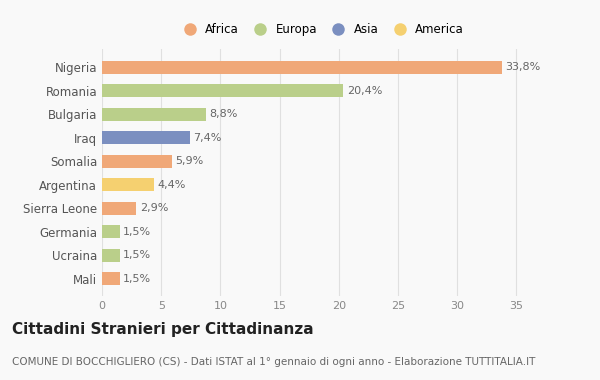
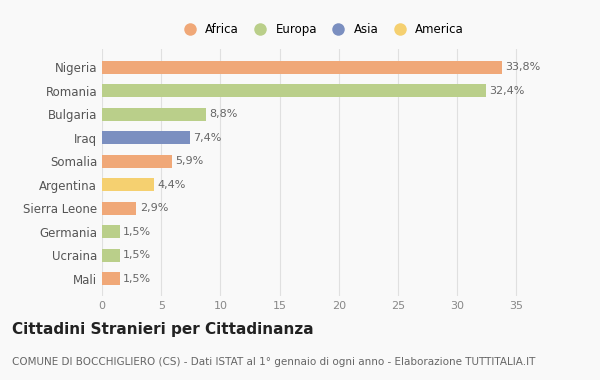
Romania: 20,4% -> 32,4%
